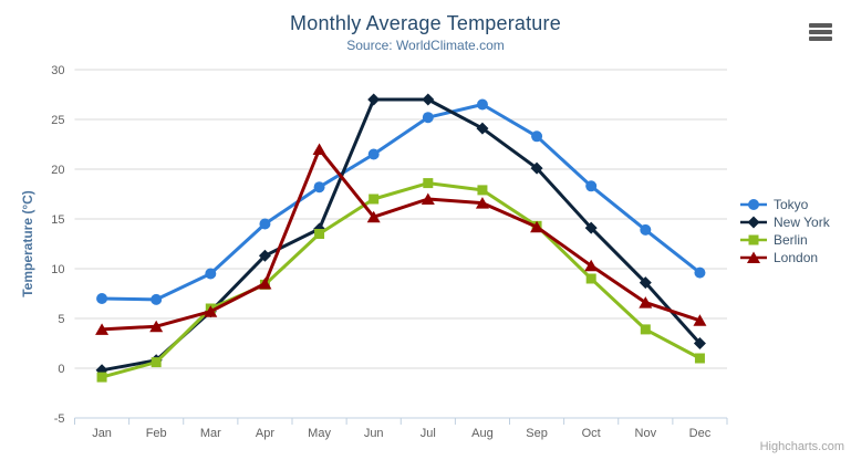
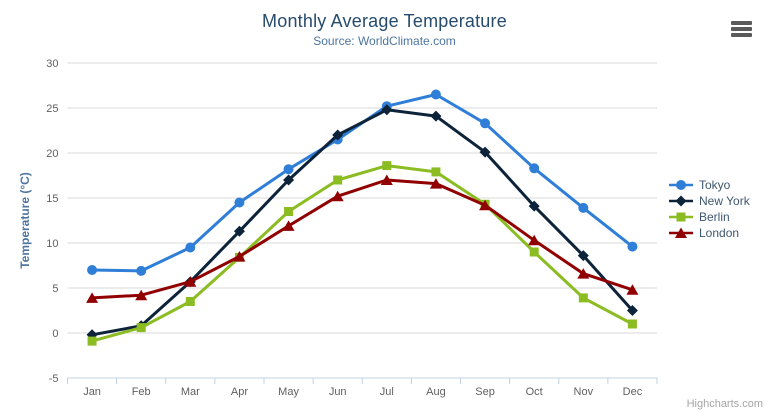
Berlin/Mar: 6 -> 4
New York/May: 14 -> 17
London/May: 22 -> 12
New York/Jun: 27 -> 22
New York/Jul: 27 -> 25
